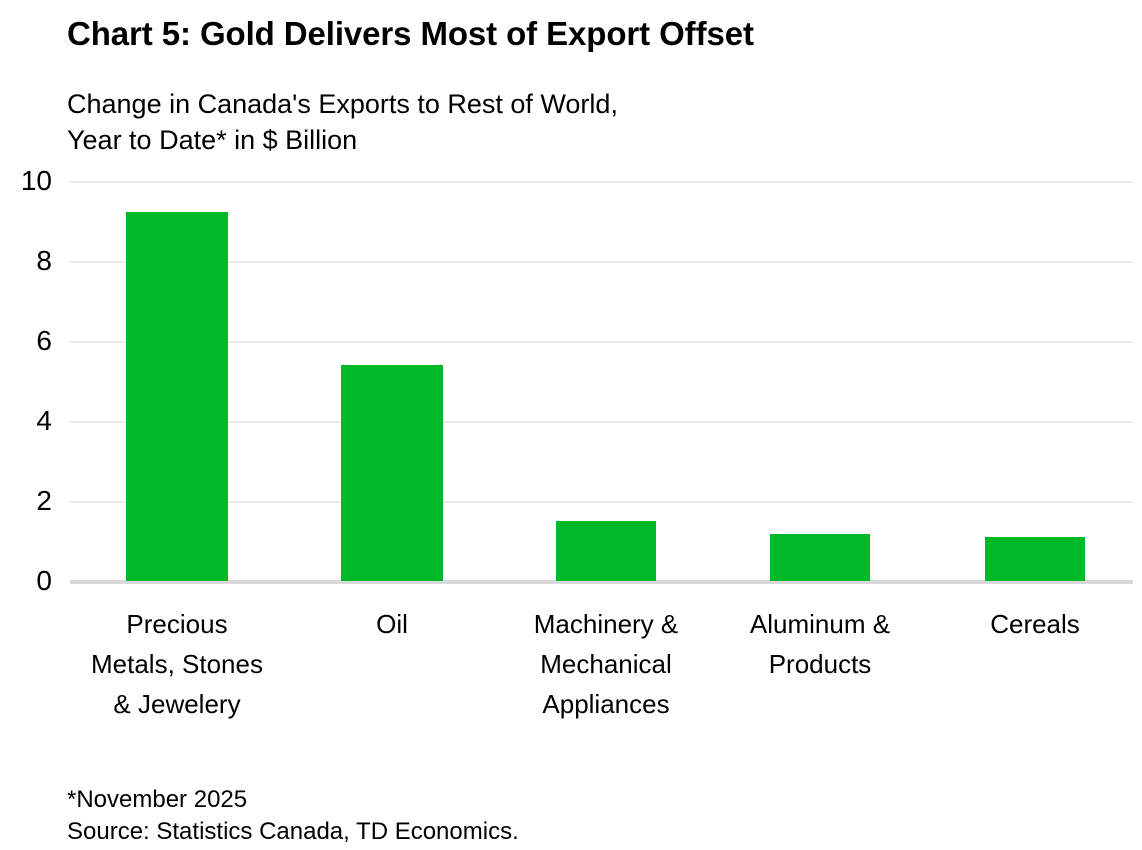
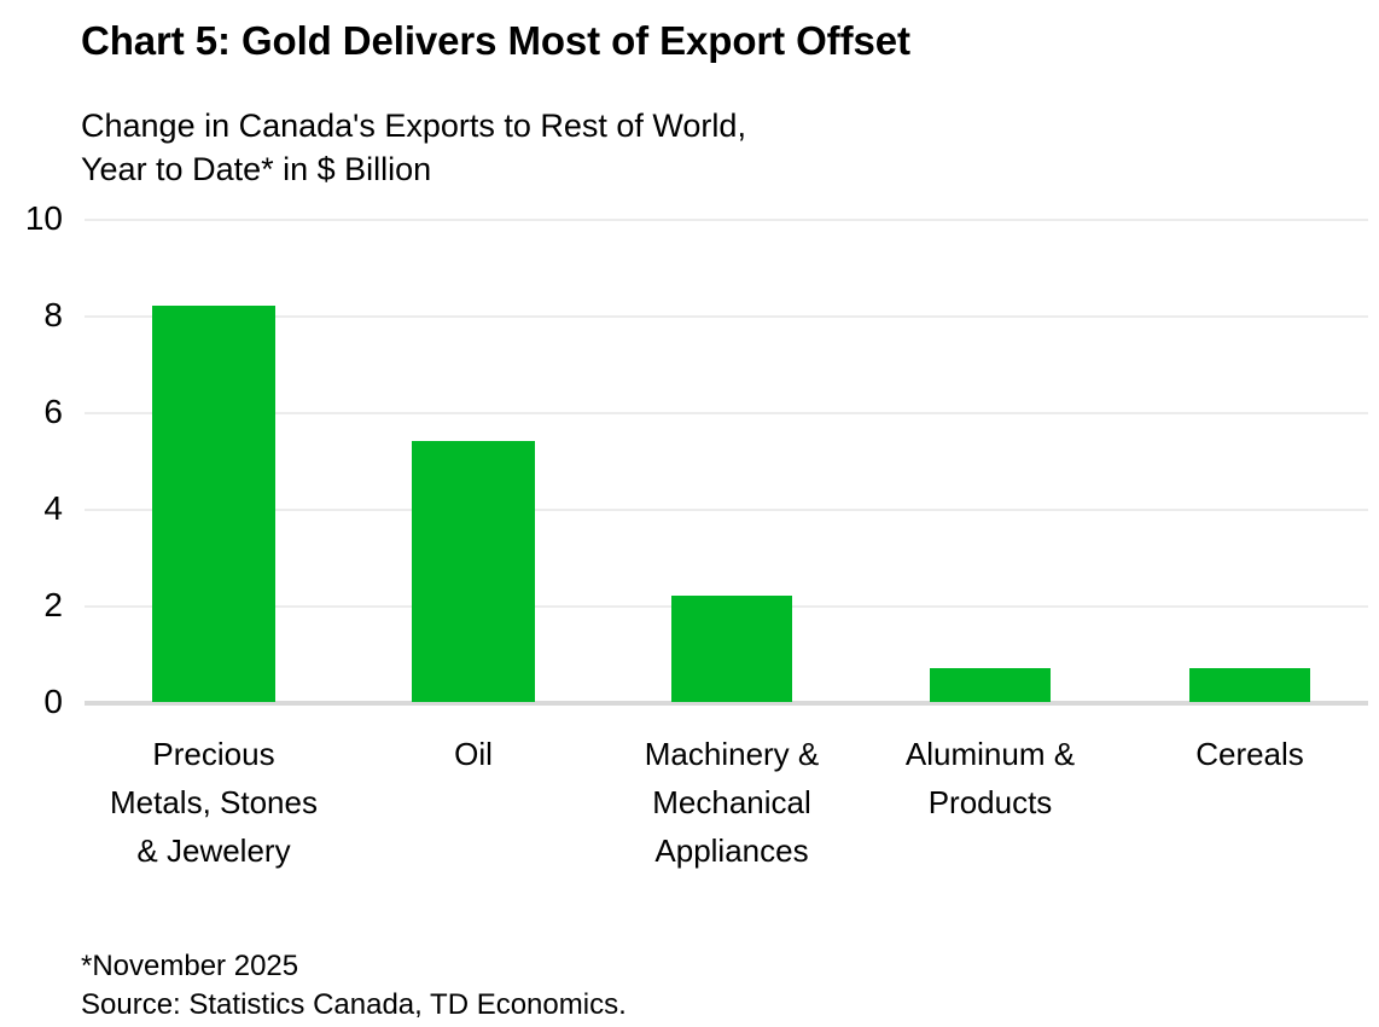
Precious Metals, Stones & Jewelery: 9.2 -> 8.2
Machinery & Mechanical Appliances: 1.5 -> 2.2
Aluminum & Products: 1.2 -> 0.7
Cereals: 1.1 -> 0.7
